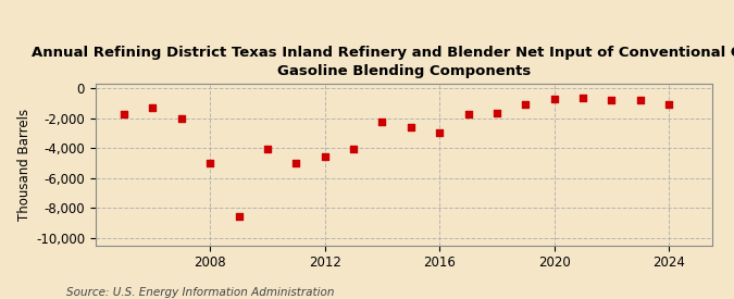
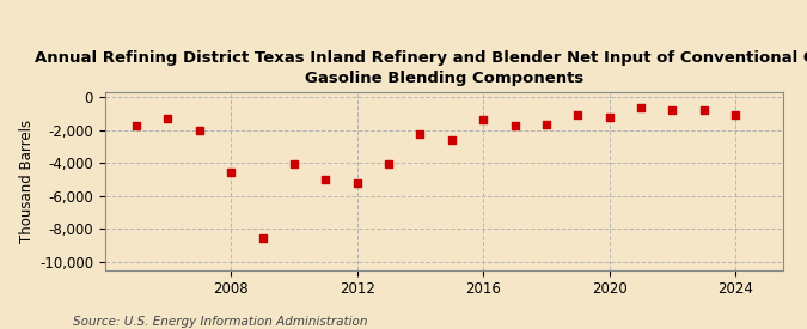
2008: -5,000 -> -4,600
2012: -4,600 -> -5,200
2016: -3,000 -> -1,400
2020: -700 -> -1,200
